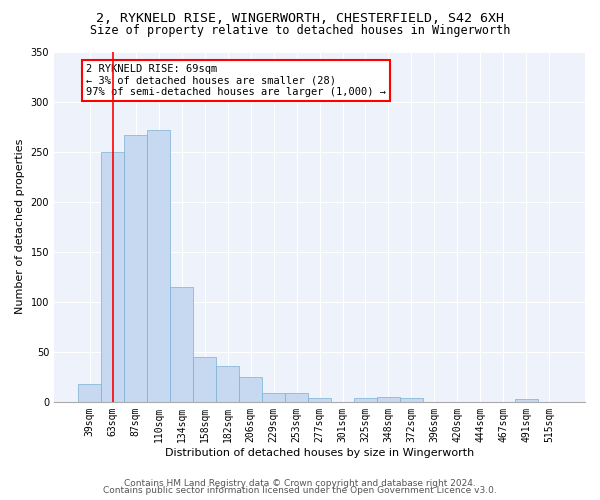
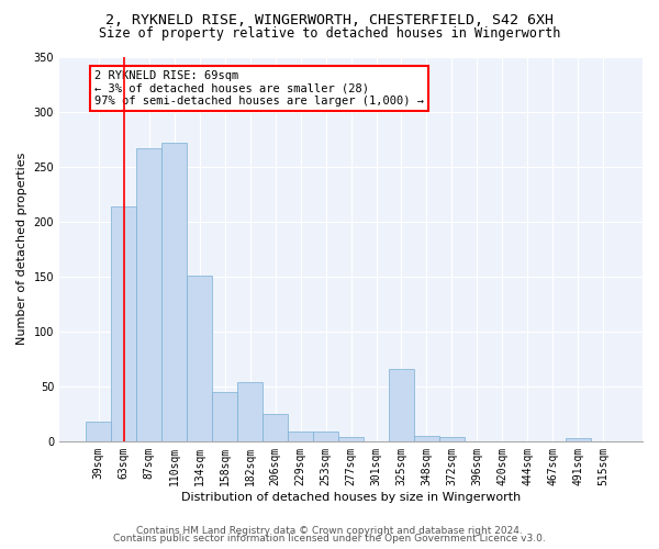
63sqm: 250 -> 214
134sqm: 115 -> 151
182sqm: 36 -> 54
325sqm: 4 -> 66
